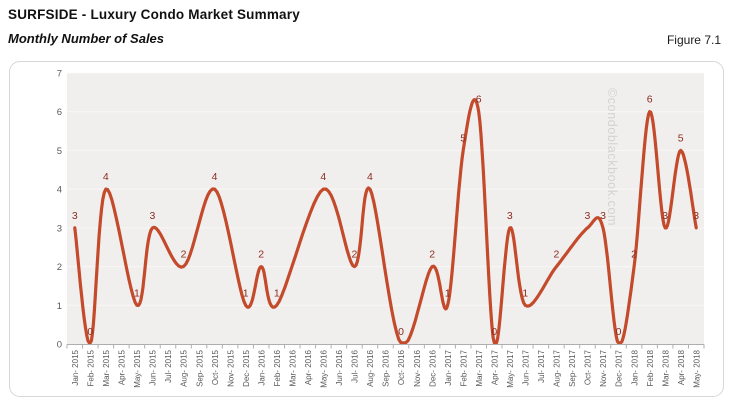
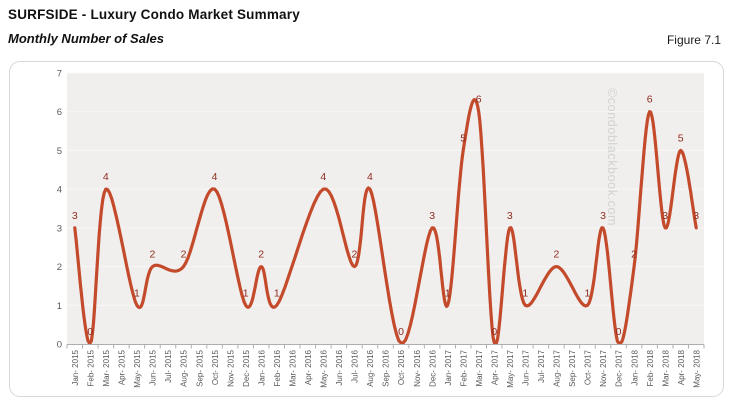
Jun- 2015: 3 -> 2
Dec- 2016: 2 -> 3
Oct- 2017: 3 -> 1
